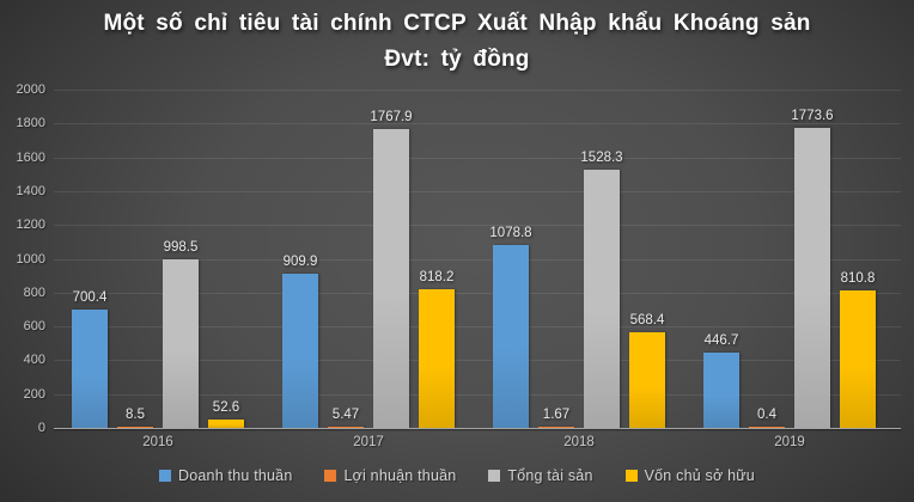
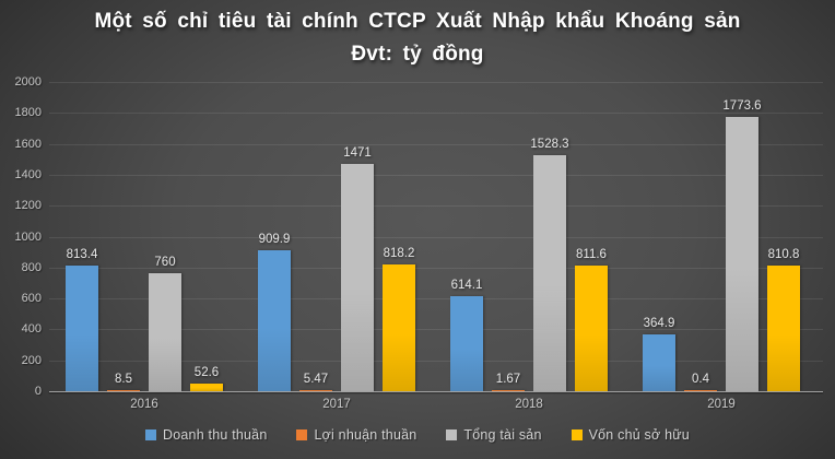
Doanh thu thuần/2016: 700.4 -> 813.4
Tổng tài sản/2016: 998.5 -> 760
Tổng tài sản/2017: 1767.9 -> 1471
Doanh thu thuần/2018: 1078.8 -> 614.1
Vốn chủ sở hữu/2018: 568.4 -> 811.6
Doanh thu thuần/2019: 446.7 -> 364.9
